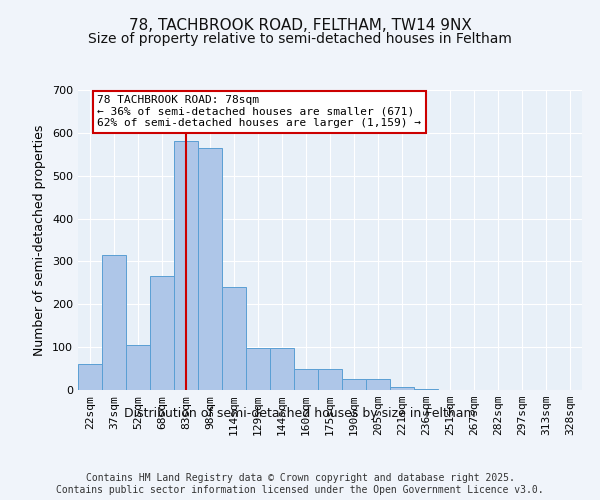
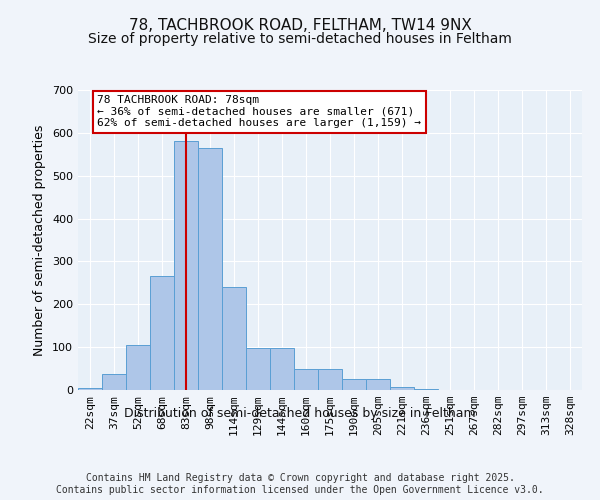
22sqm: 60 -> 5
37sqm: 315 -> 37
